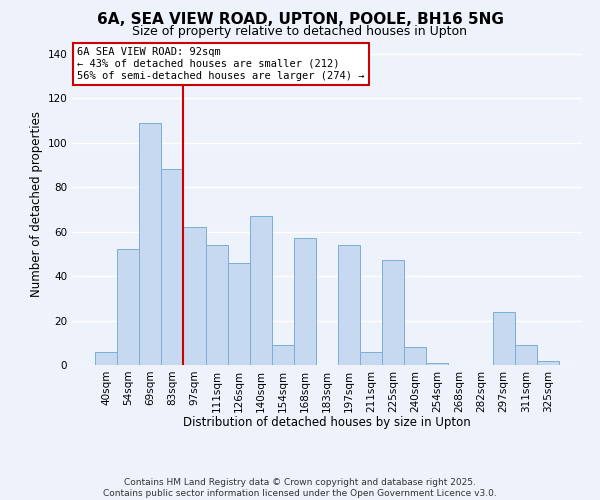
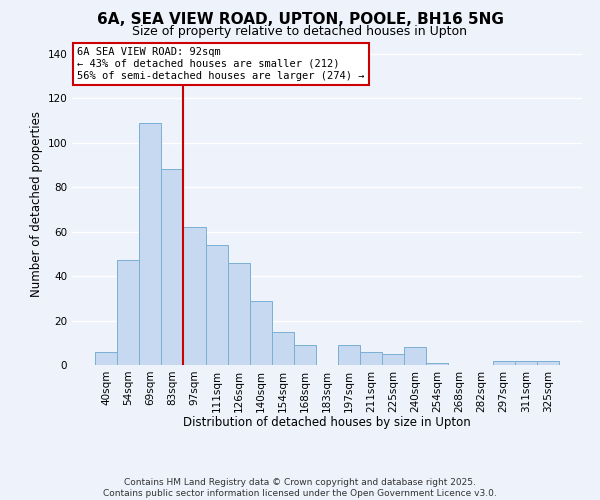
54sqm: 52 -> 47
140sqm: 67 -> 29
154sqm: 9 -> 15
168sqm: 57 -> 9
197sqm: 54 -> 9
225sqm: 47 -> 5
297sqm: 24 -> 2
311sqm: 9 -> 2
